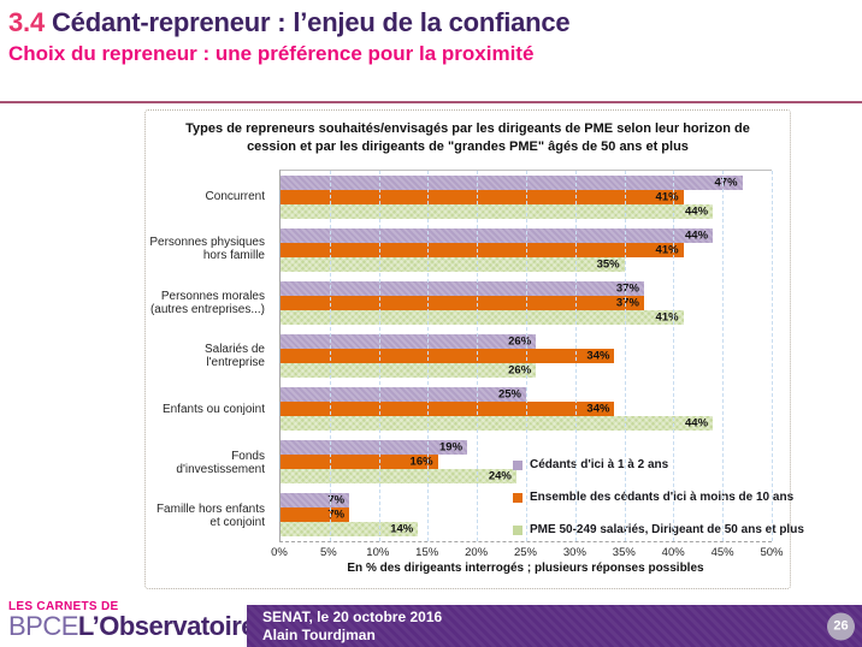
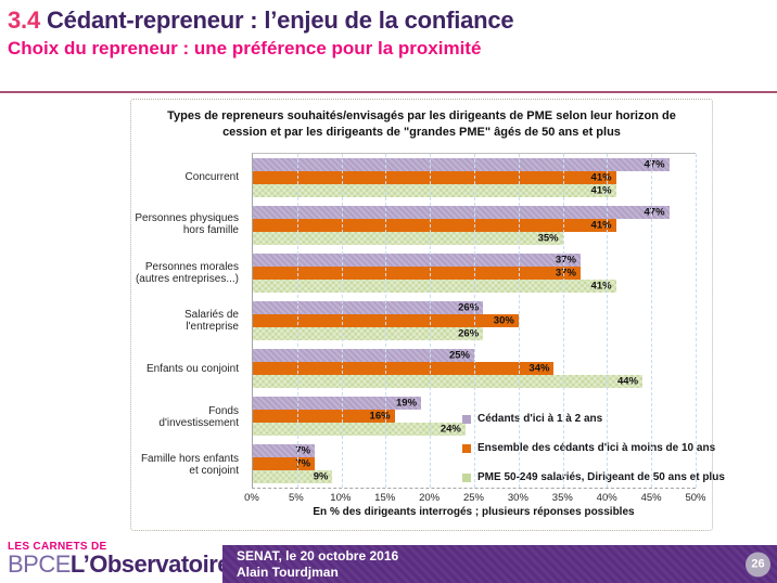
PME 50-249 salariés, Dirigeant de 50 ans et plus/Concurrent: 44% -> 41%
Cédants d'ici à 1 à 2 ans/Personnes physiques hors famille: 44% -> 47%
Ensemble des cédants d'ici à moins de 10 ans/Salariés de l'entreprise: 34% -> 30%
PME 50-249 salariés, Dirigeant de 50 ans et plus/Famille hors enfants et conjoint: 14% -> 9%
